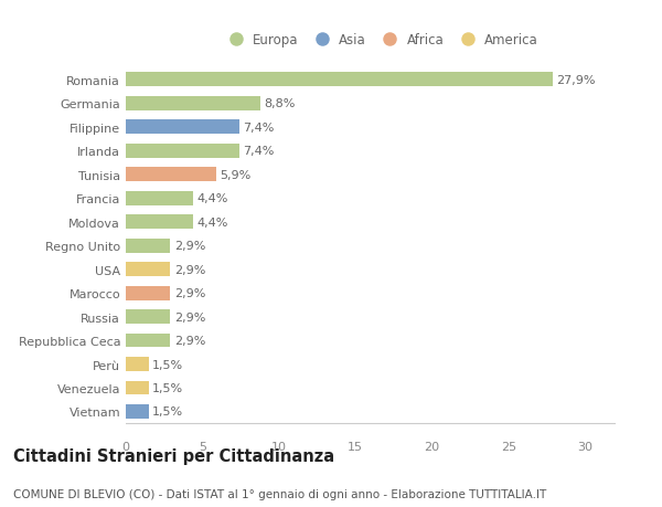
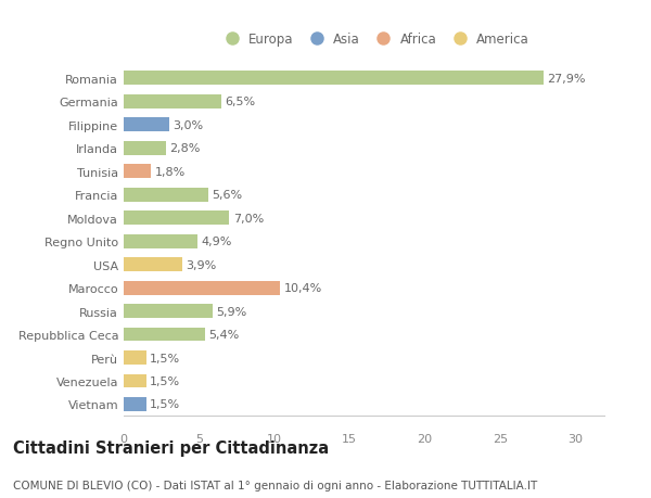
Germania: 8,8% -> 6,5%
Filippine: 7,4% -> 3,0%
Irlanda: 7,4% -> 2,8%
Tunisia: 5,9% -> 1,8%
Francia: 4,4% -> 5,6%
Moldova: 4,4% -> 7,0%
Regno Unito: 2,9% -> 4,9%
USA: 2,9% -> 3,9%
Marocco: 2,9% -> 10,4%
Russia: 2,9% -> 5,9%
Repubblica Ceca: 2,9% -> 5,4%
